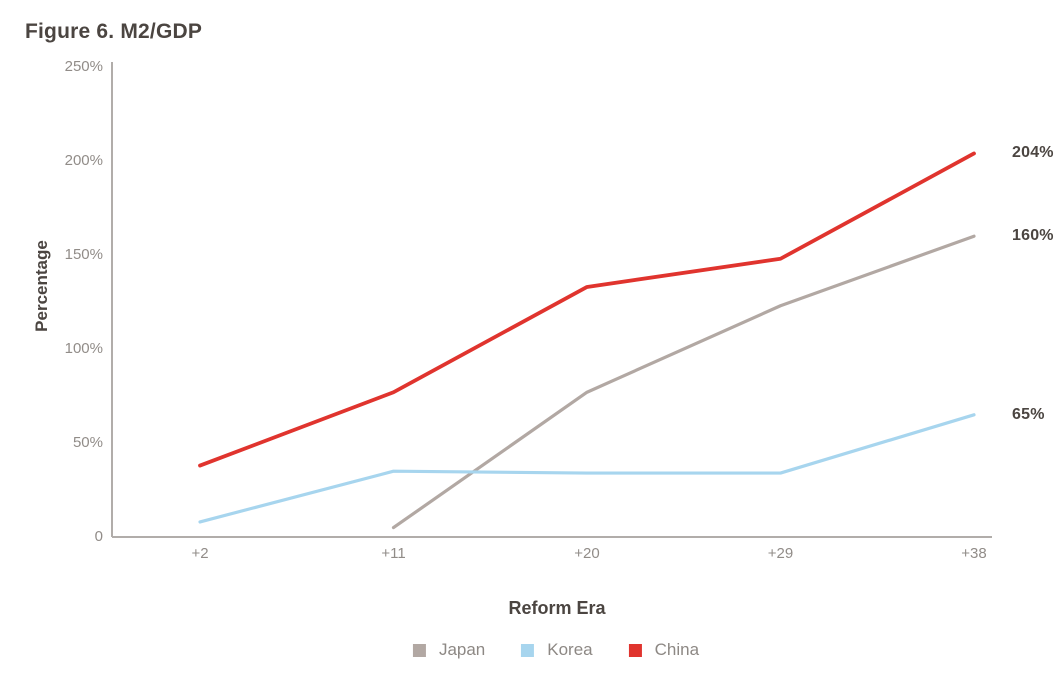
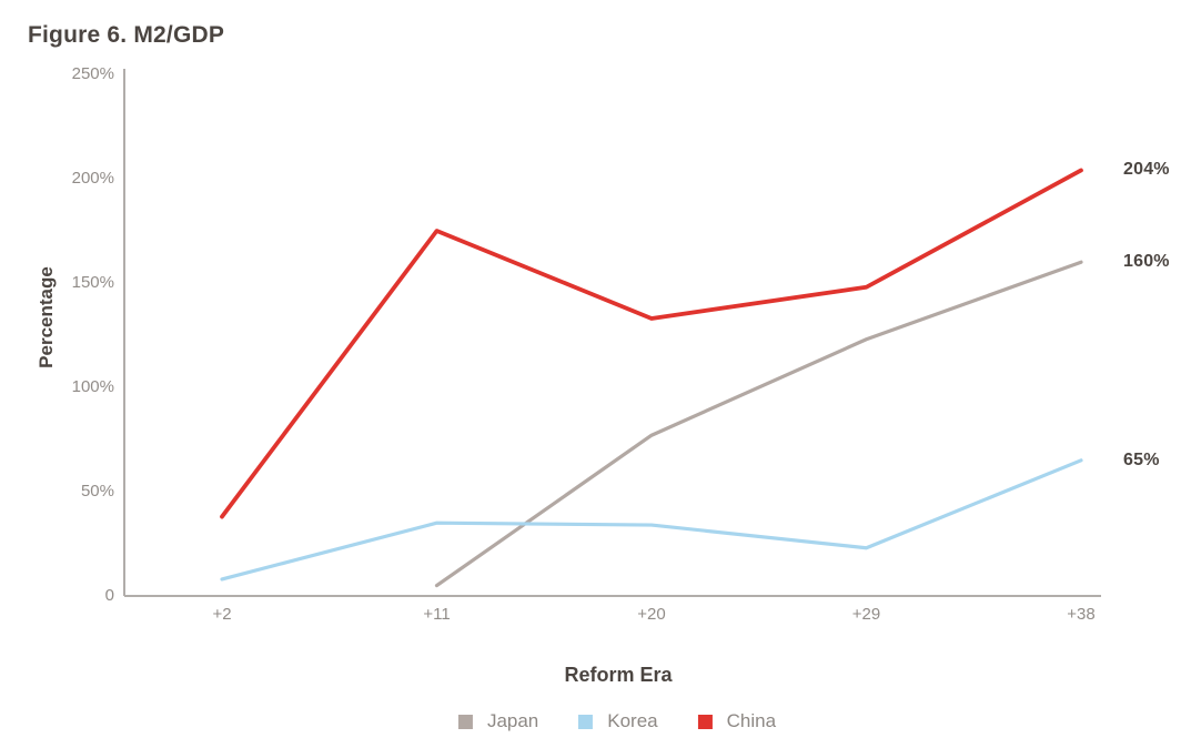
China/+11: 77% -> 175%
Korea/+29: 34% -> 23%
